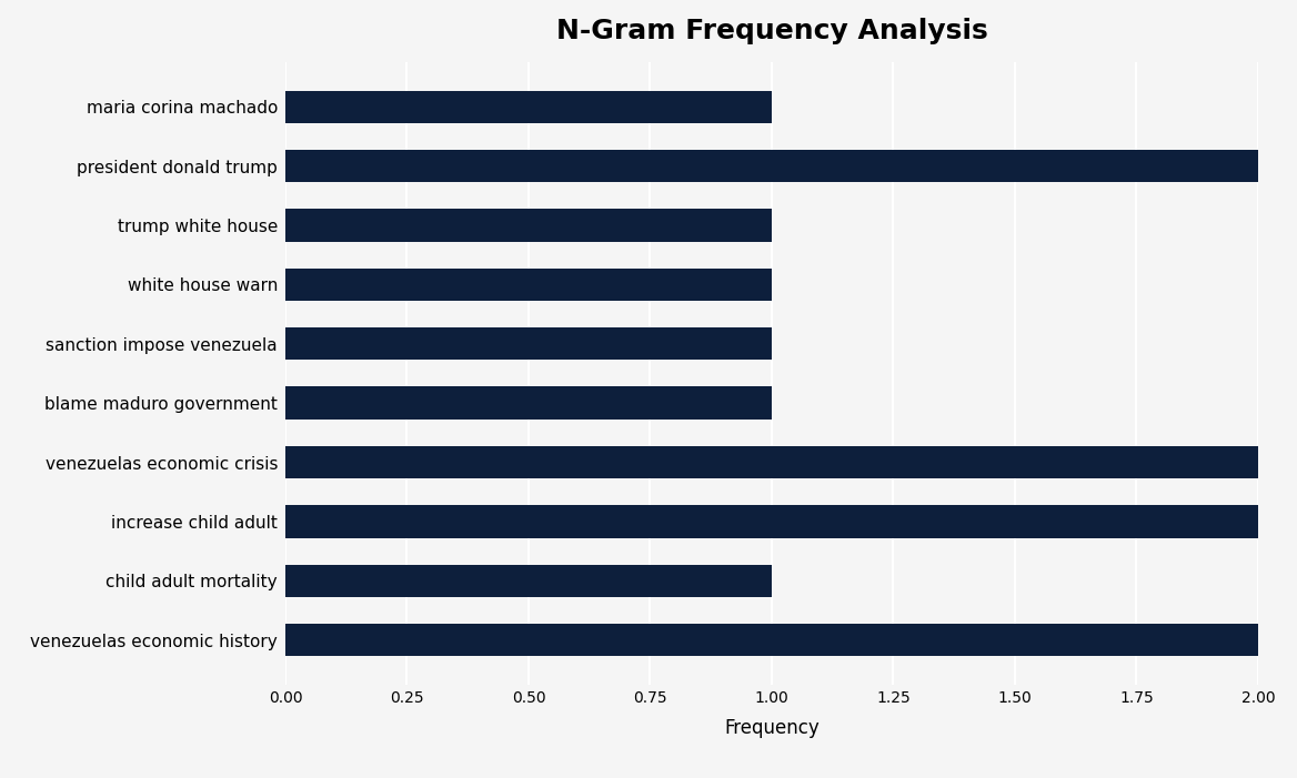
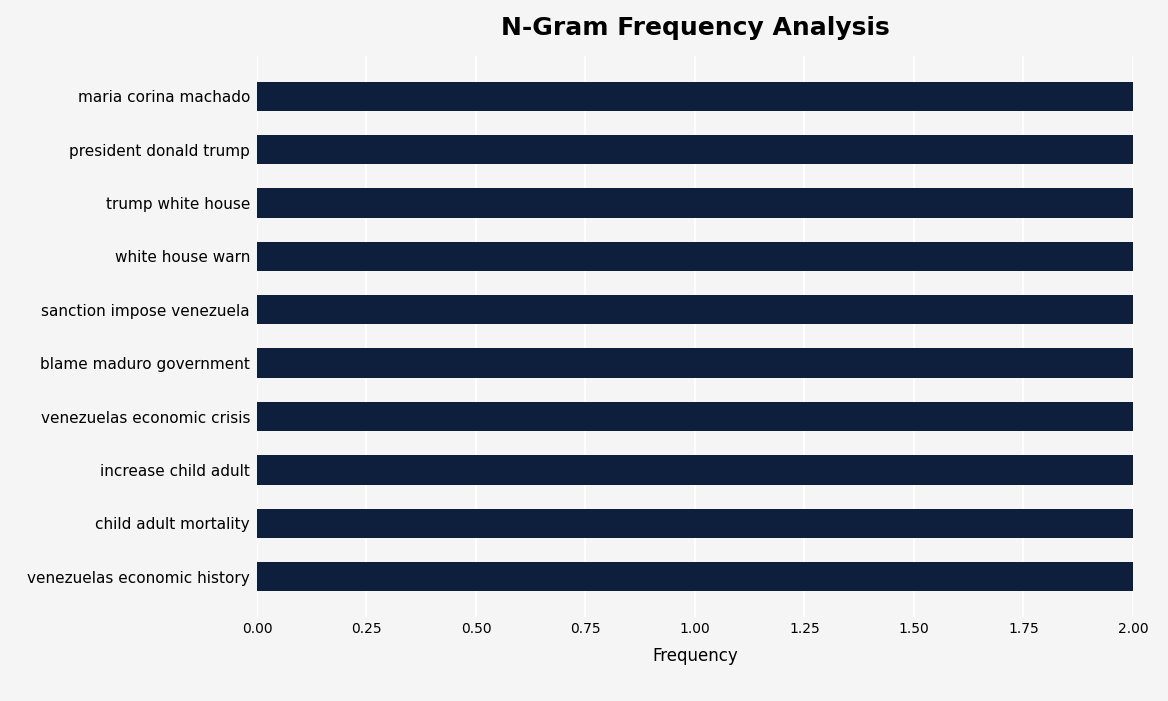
maria corina machado: 1 -> 2
trump white house: 1 -> 2
white house warn: 1 -> 2
sanction impose venezuela: 1 -> 2
blame maduro government: 1 -> 2
child adult mortality: 1 -> 2
